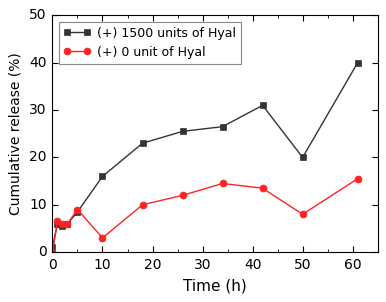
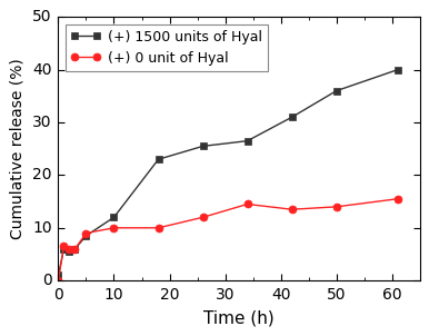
(+) 1500 units of Hyal/10: 16.0 -> 12.0
(+) 0 unit of Hyal/10: 3.0 -> 10.0
(+) 1500 units of Hyal/50: 20.0 -> 36.0
(+) 0 unit of Hyal/50: 8.0 -> 14.0
